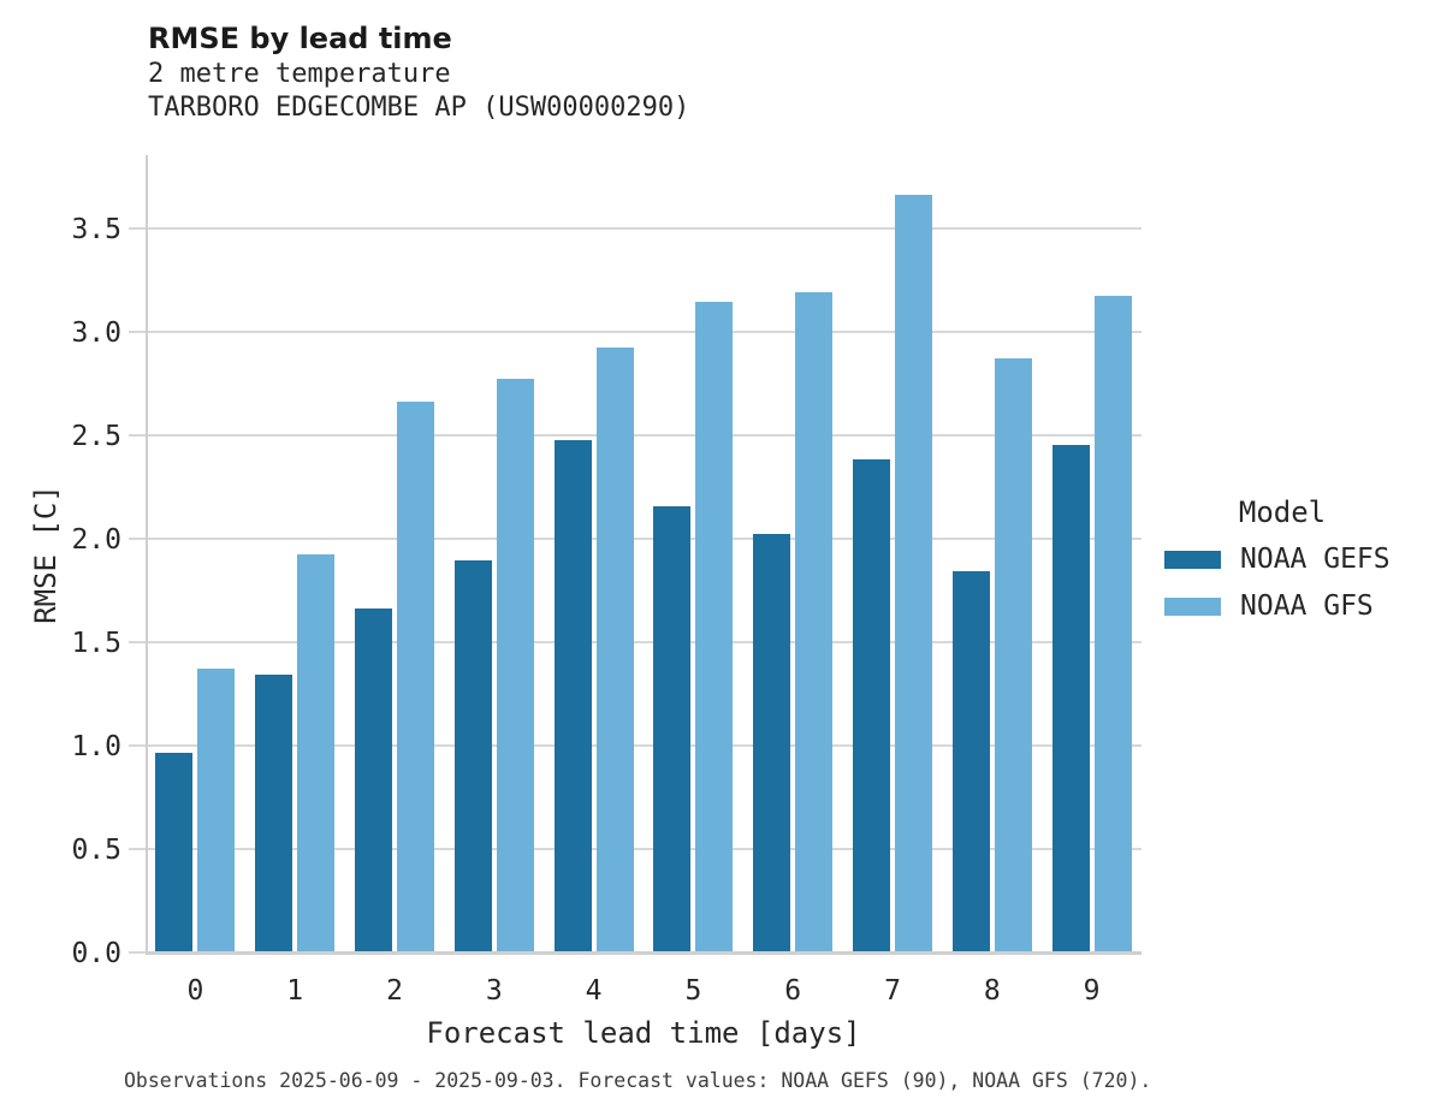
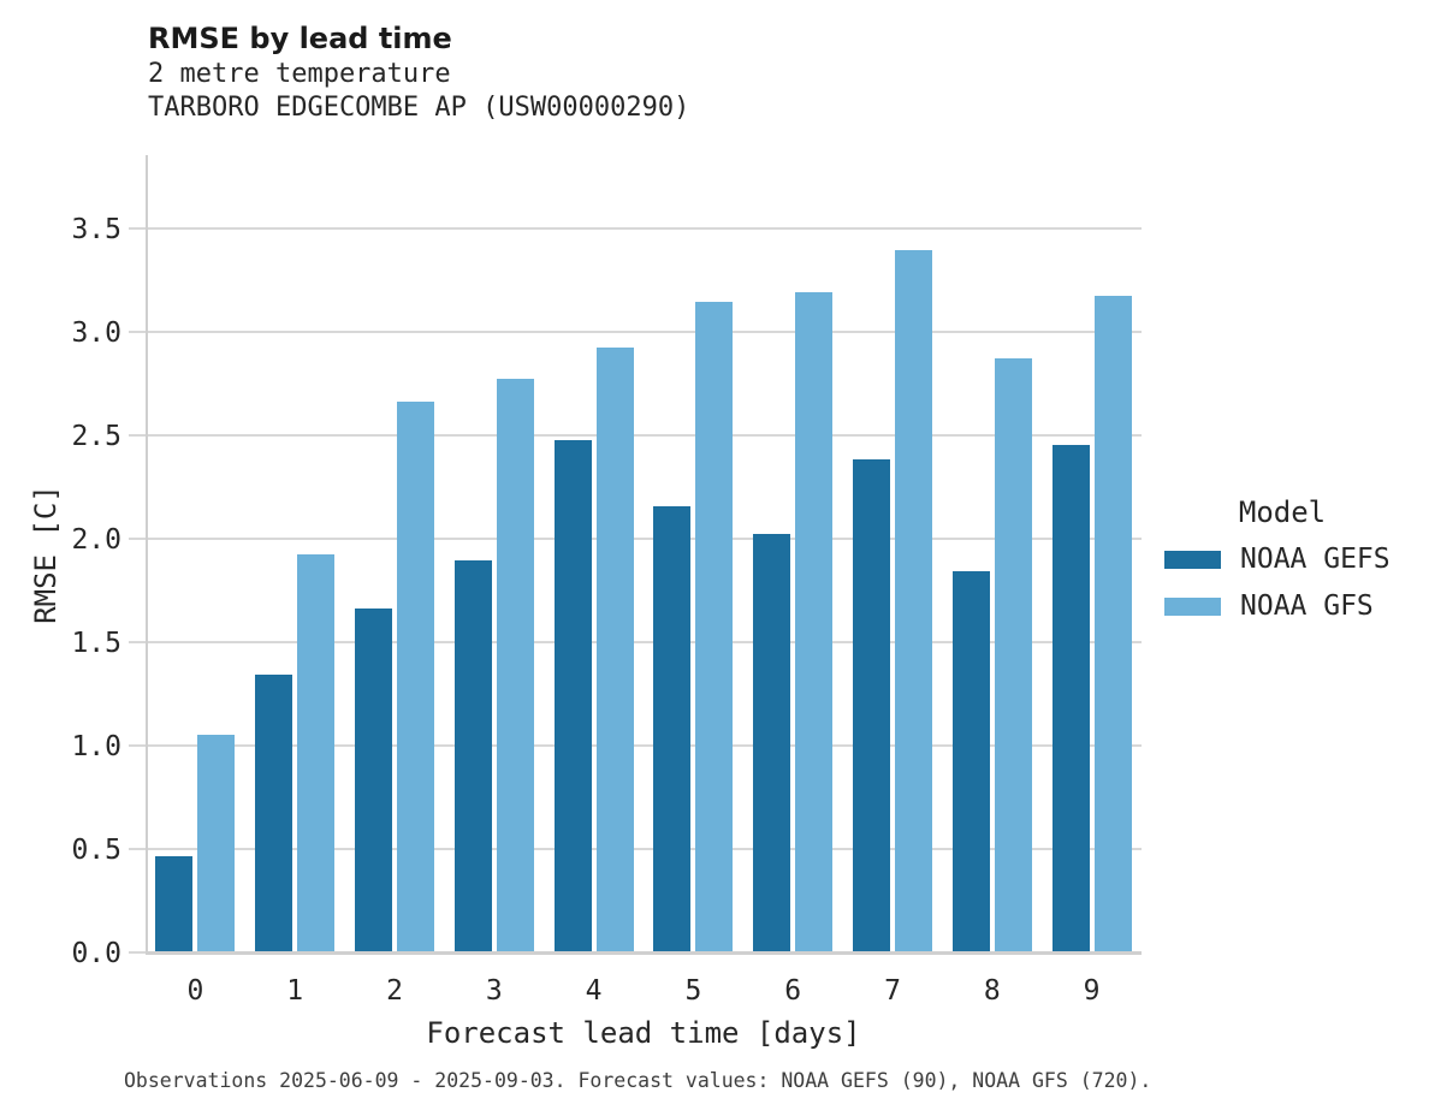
NOAA GEFS/0: 0.97 -> 0.47
NOAA GFS/0: 1.38 -> 1.06
NOAA GFS/7: 3.67 -> 3.40
